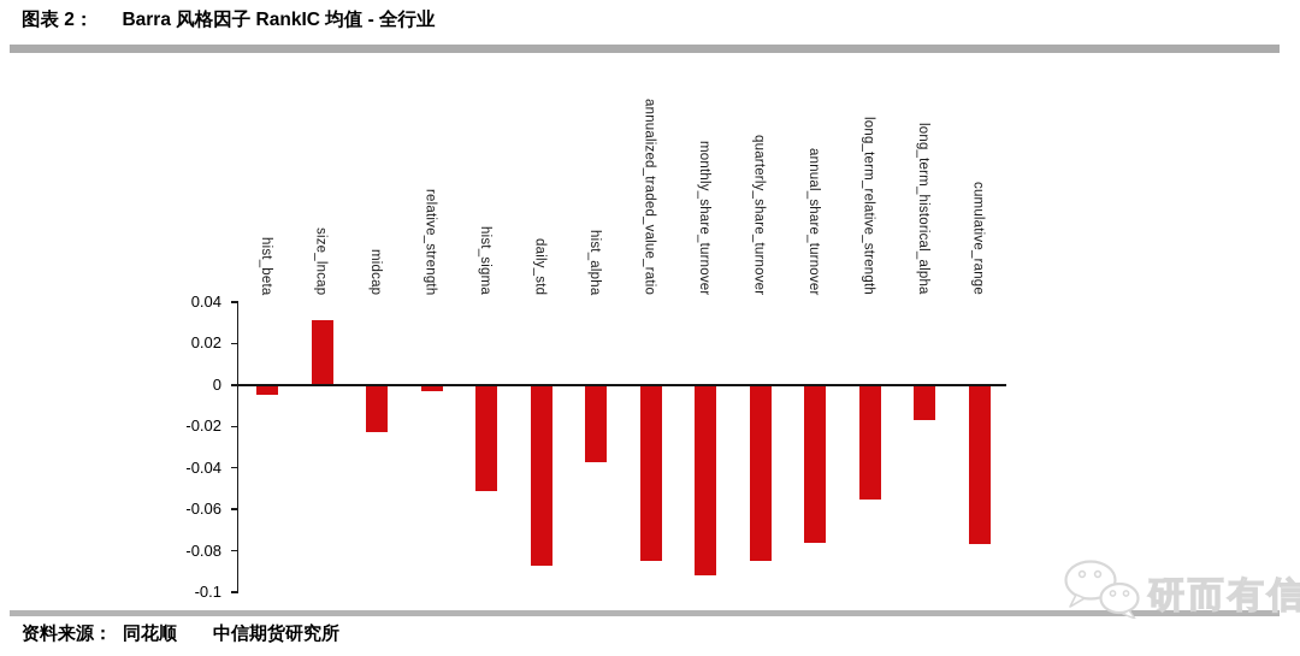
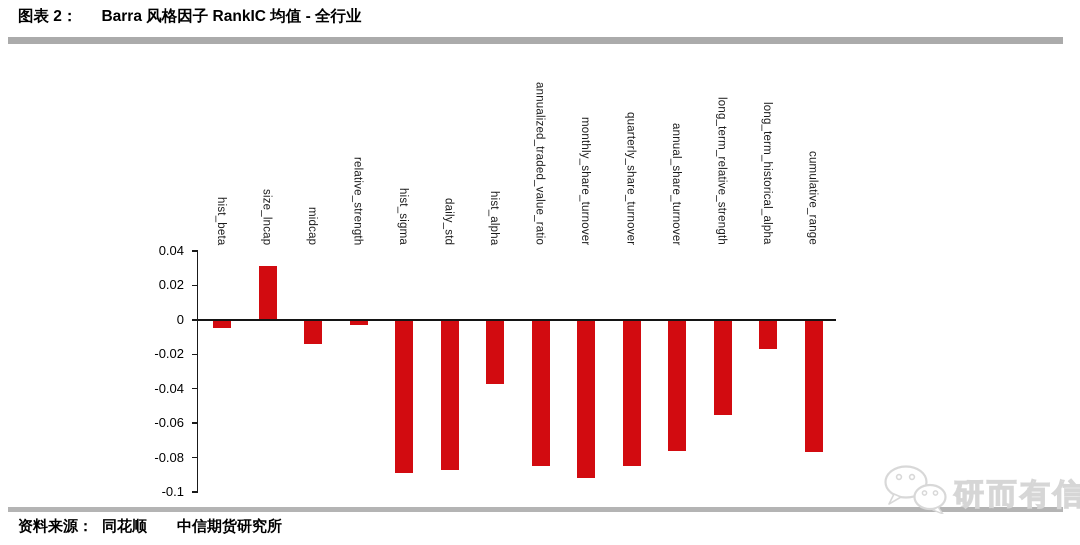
midcap: -0.023 -> -0.014
hist_sigma: -0.051 -> -0.089
